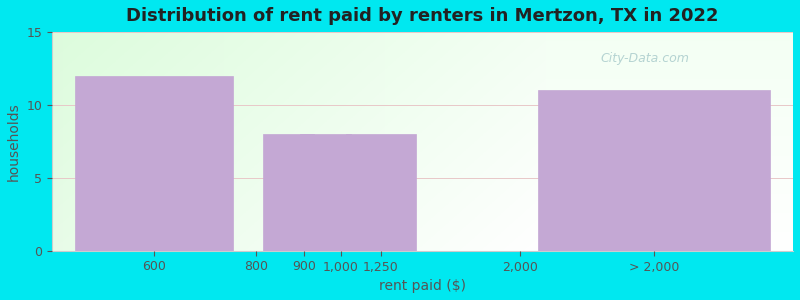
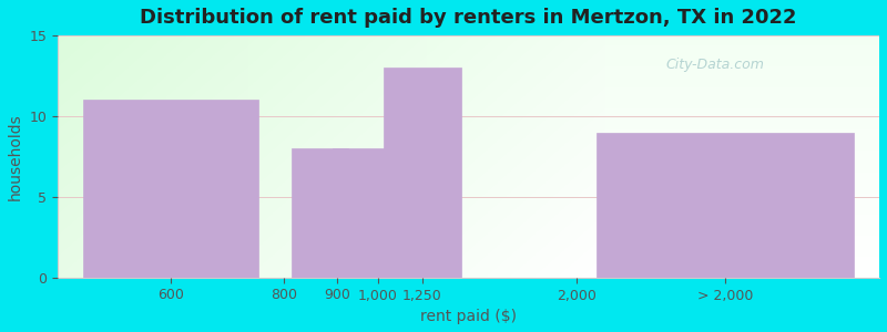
600: 12 -> 11
1,250: 8 -> 13
> 2,000: 11 -> 9
